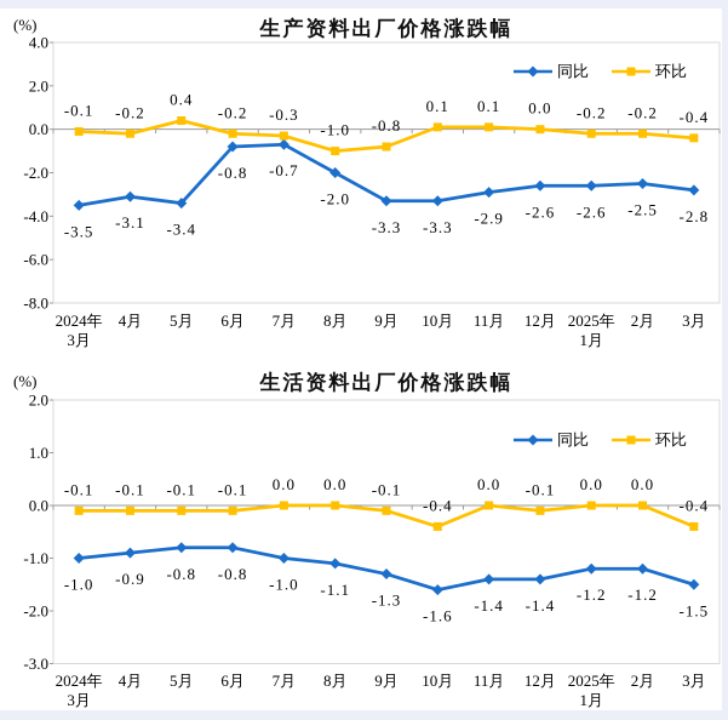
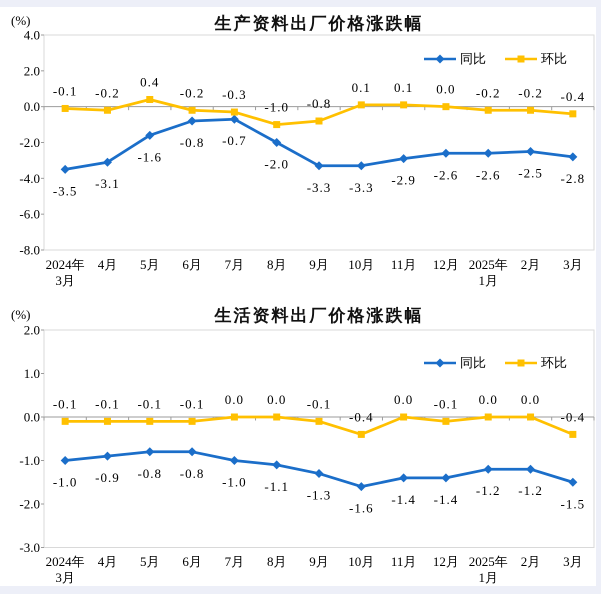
生产资料出厂价格涨跌幅/同比/5月: -3.4 -> -1.6
